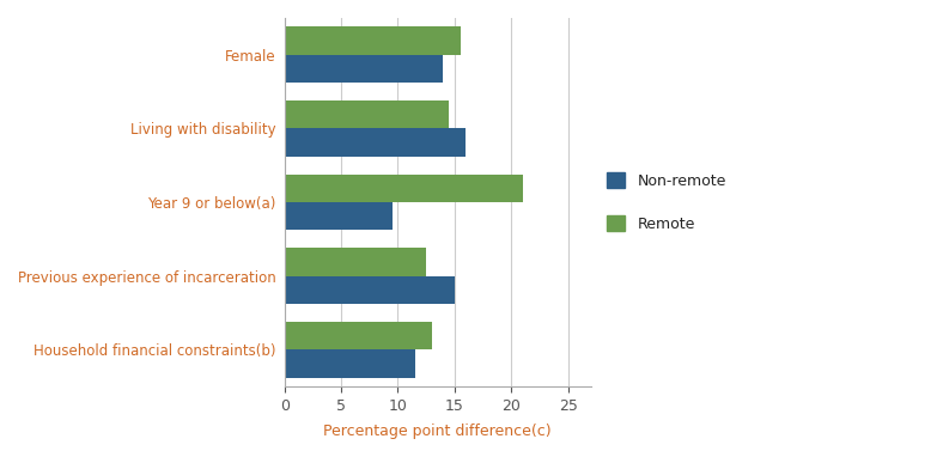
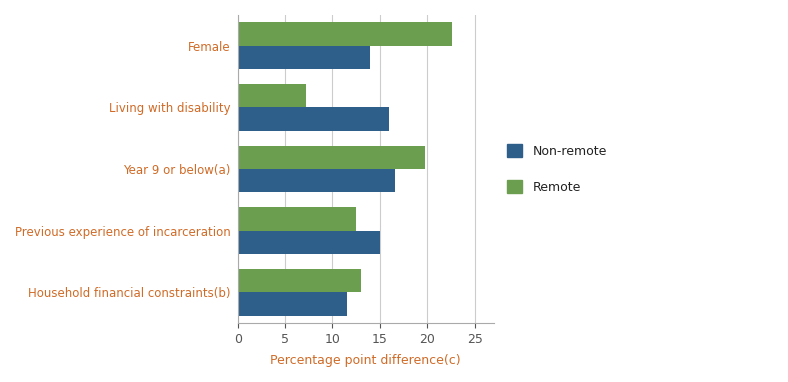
Remote/Female: 15.5 -> 22.6
Remote/Living with disability: 14.5 -> 7.2
Remote/Year 9 or below(a): 21.0 -> 19.8
Non-remote/Year 9 or below(a): 9.5 -> 16.6
